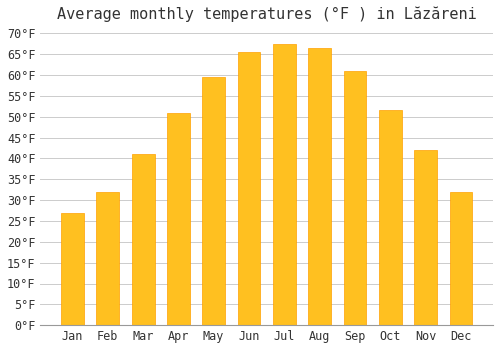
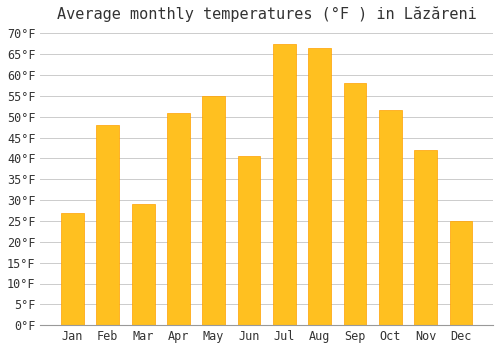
Feb: 32.0°F -> 48.0°F
Mar: 41.0°F -> 29.0°F
May: 59.5°F -> 55.0°F
Jun: 65.5°F -> 40.5°F
Sep: 61.0°F -> 58.0°F
Dec: 32.0°F -> 25.0°F
